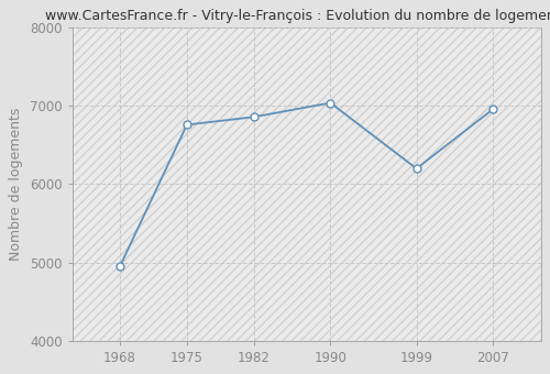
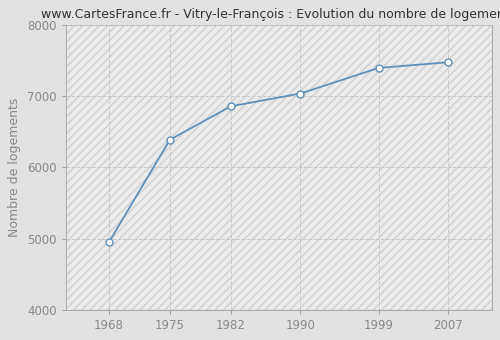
1975: 6760 -> 6390
1999: 6200 -> 7400
2007: 6960 -> 7480
